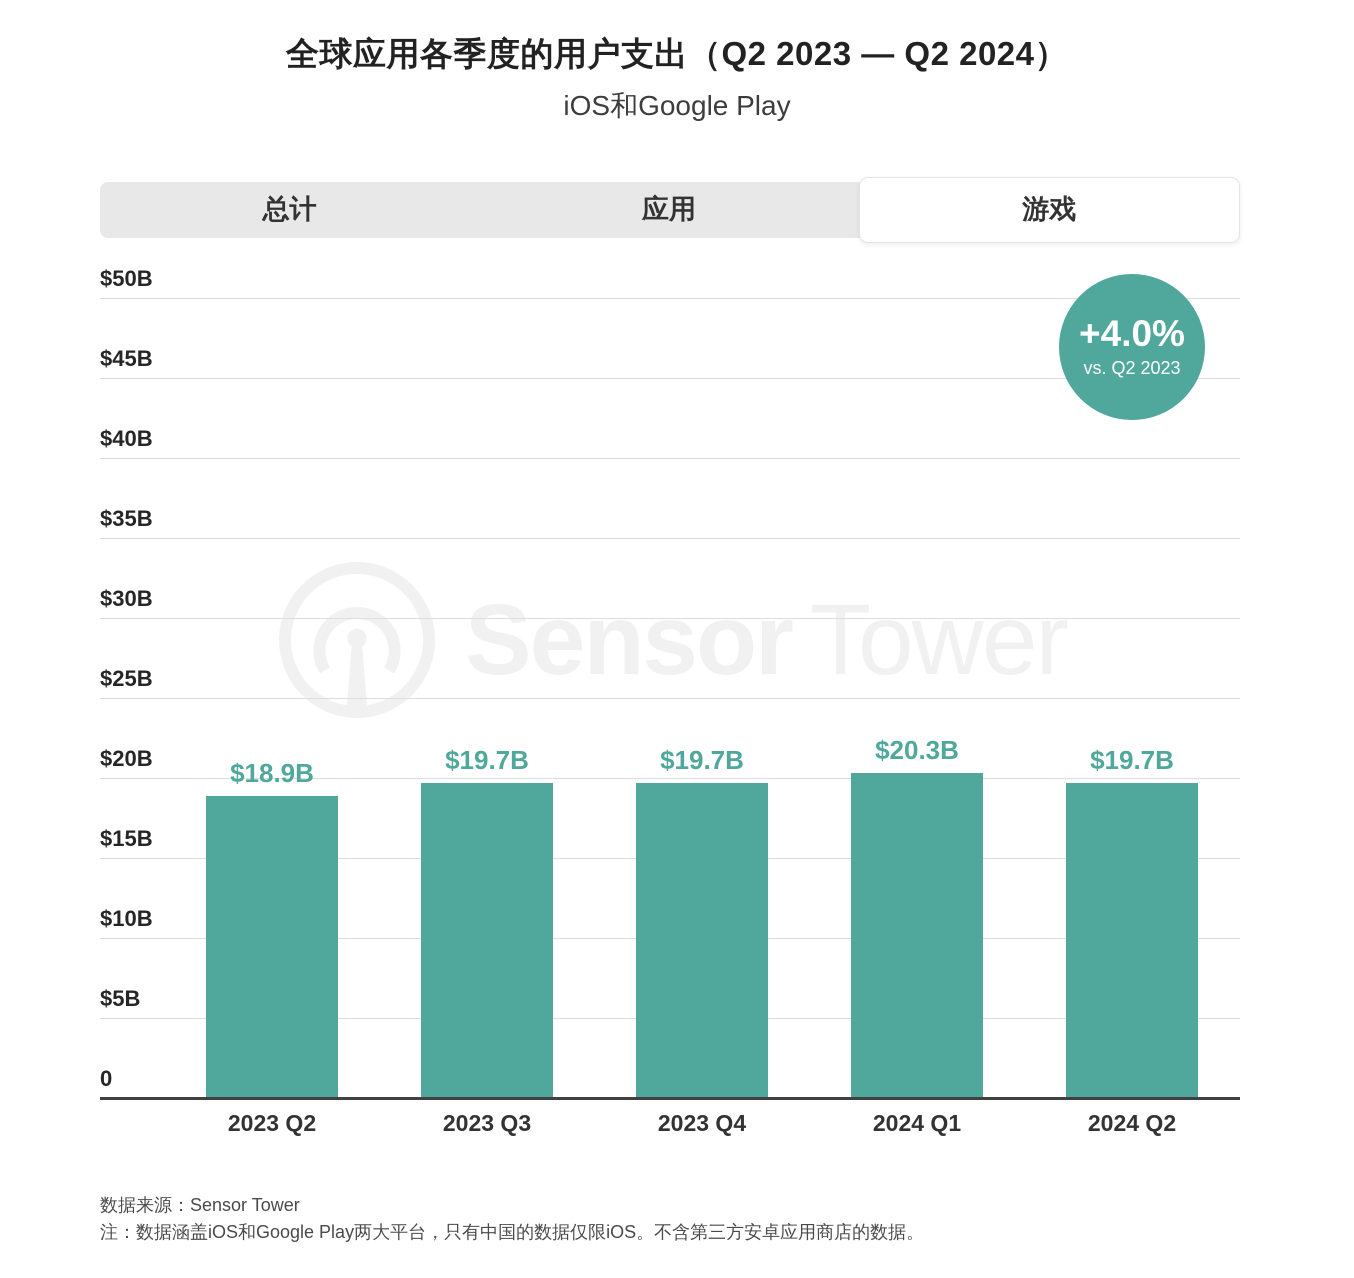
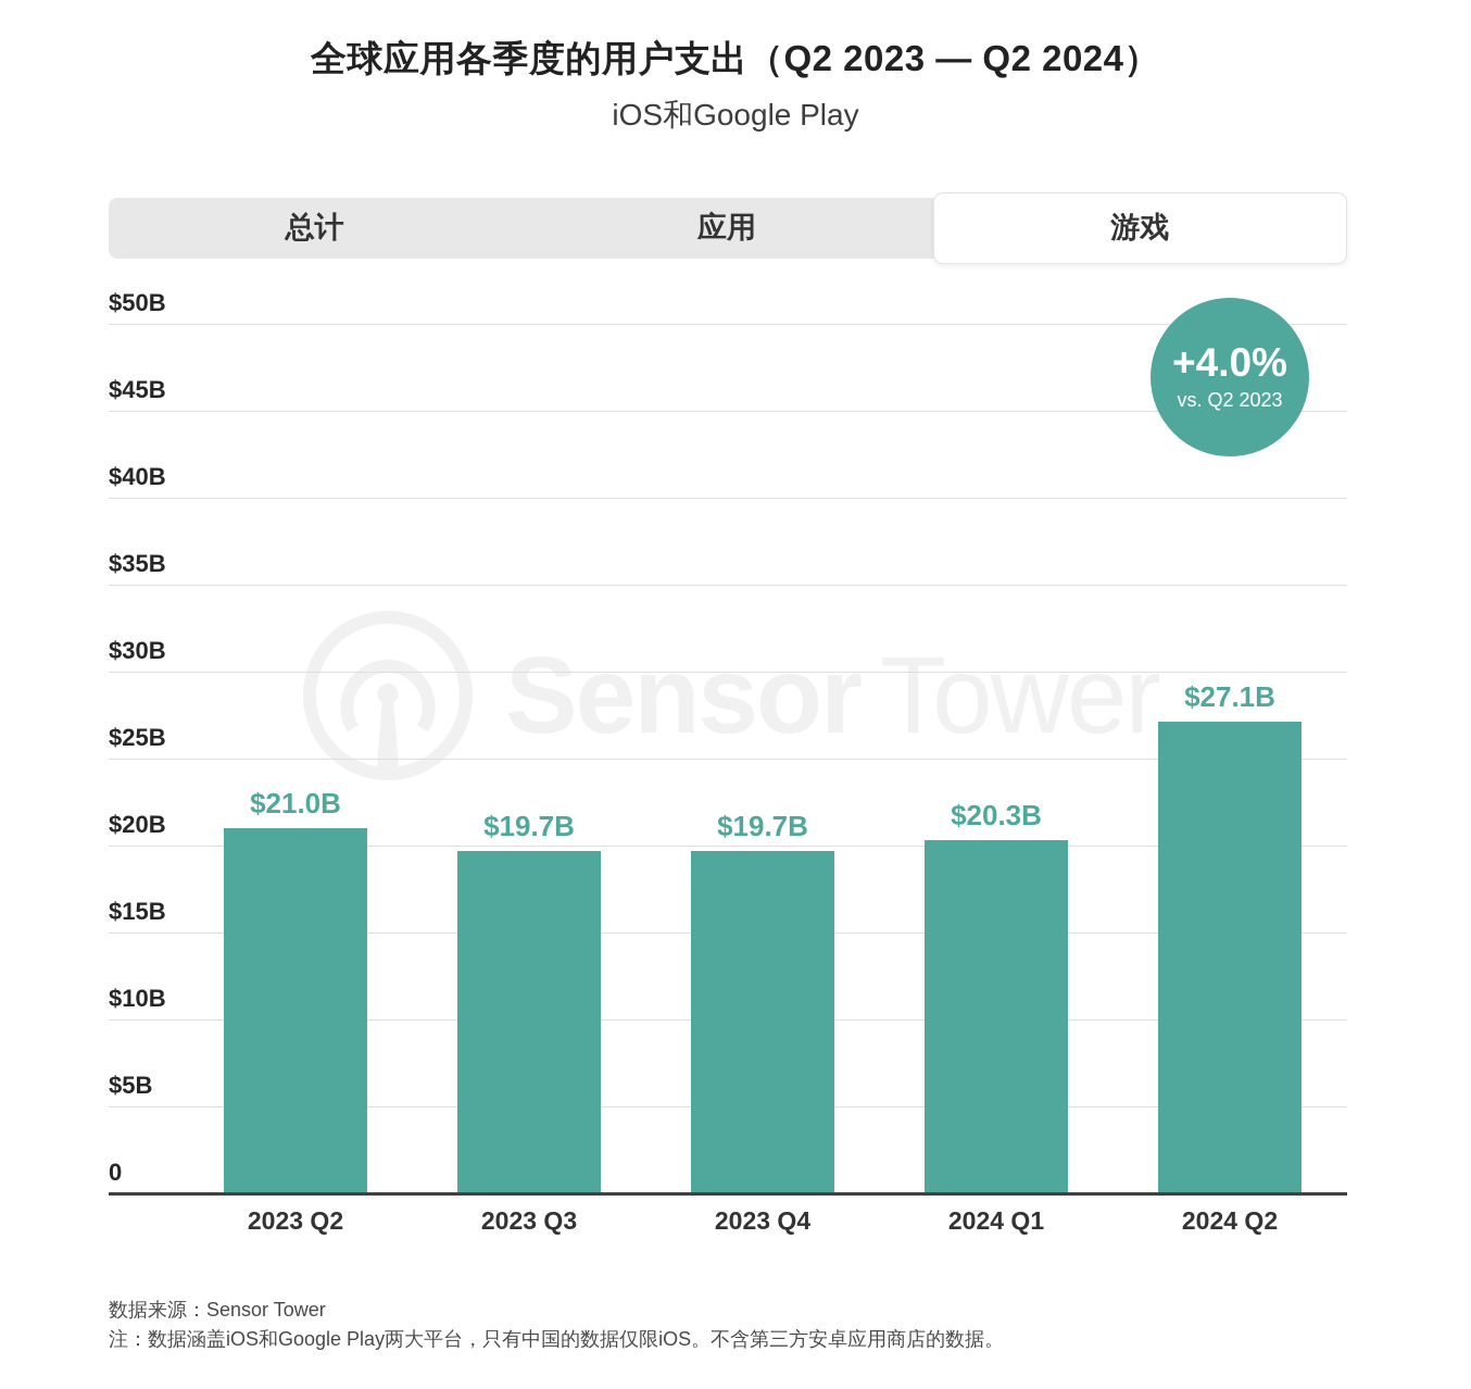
2023 Q2: $18.9B -> $21.0B
2024 Q2: $19.7B -> $27.1B
